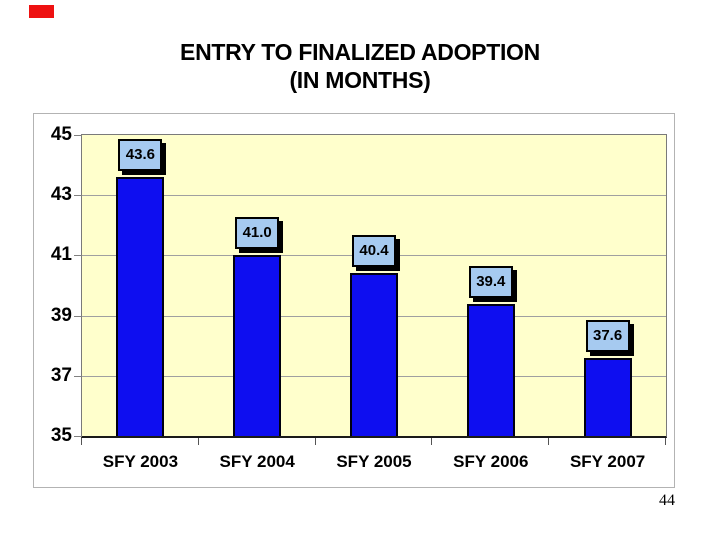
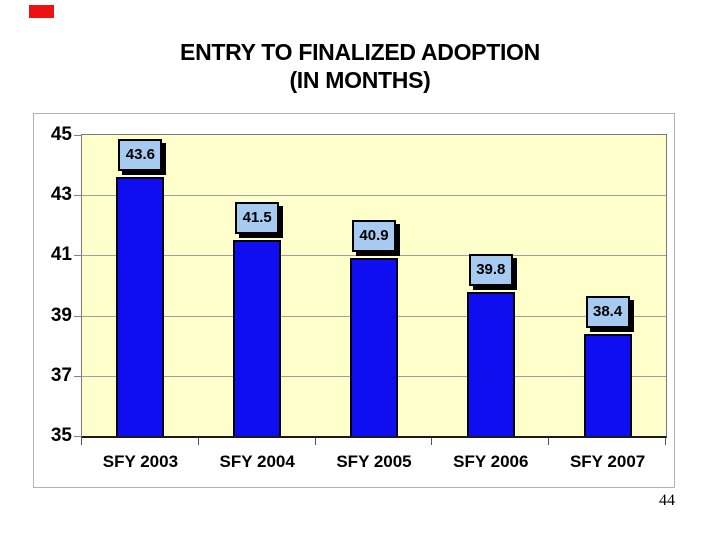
SFY 2004: 41.0 -> 41.5
SFY 2005: 40.4 -> 40.9
SFY 2006: 39.4 -> 39.8
SFY 2007: 37.6 -> 38.4
